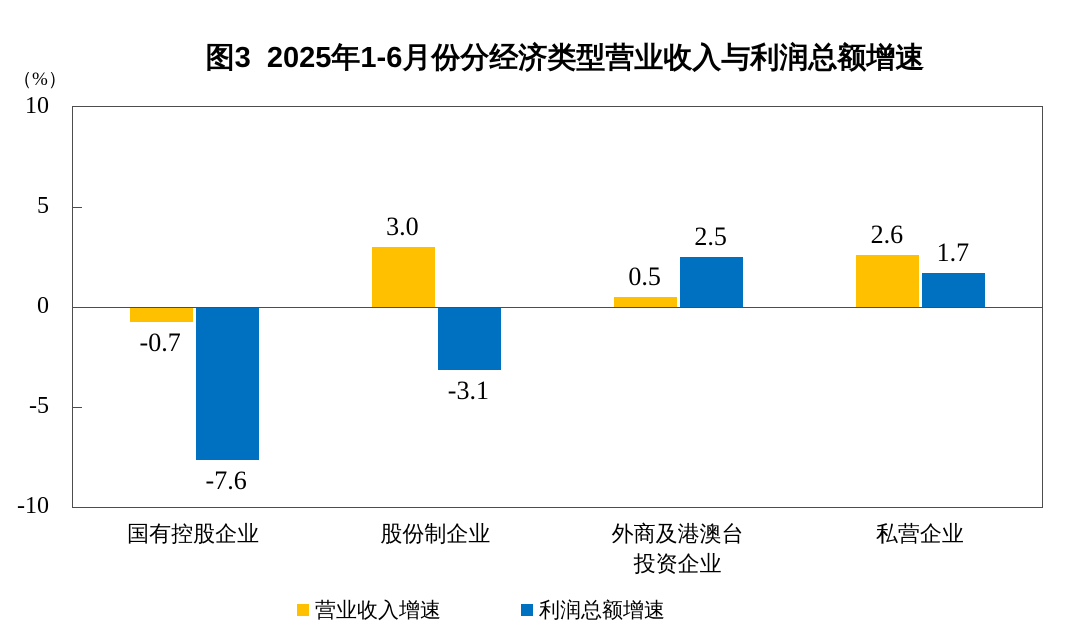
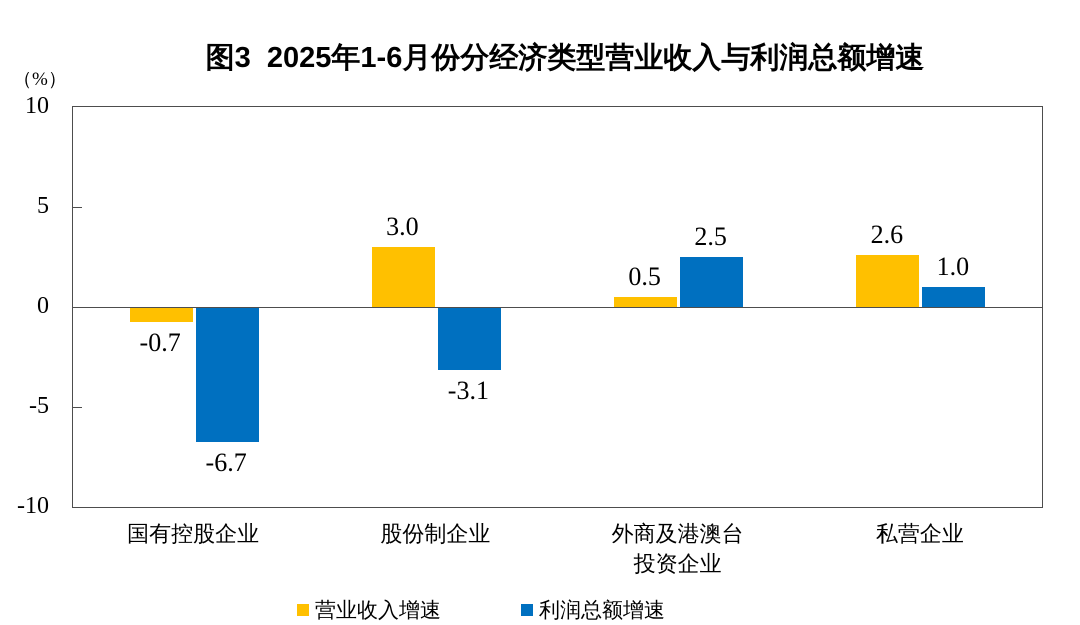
利润总额增速/国有控股企业: -7.6 -> -6.7
利润总额增速/私营企业: 1.7 -> 1.0
